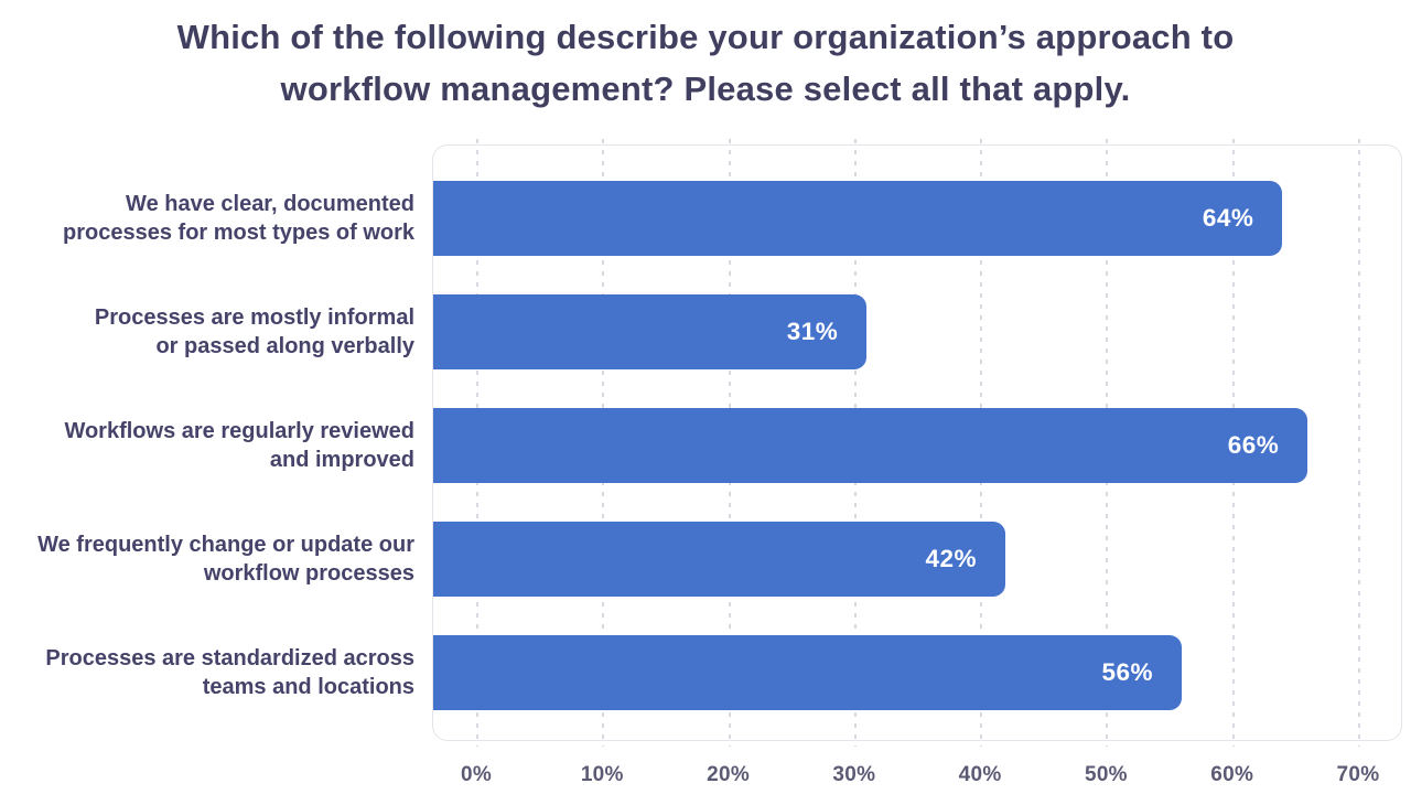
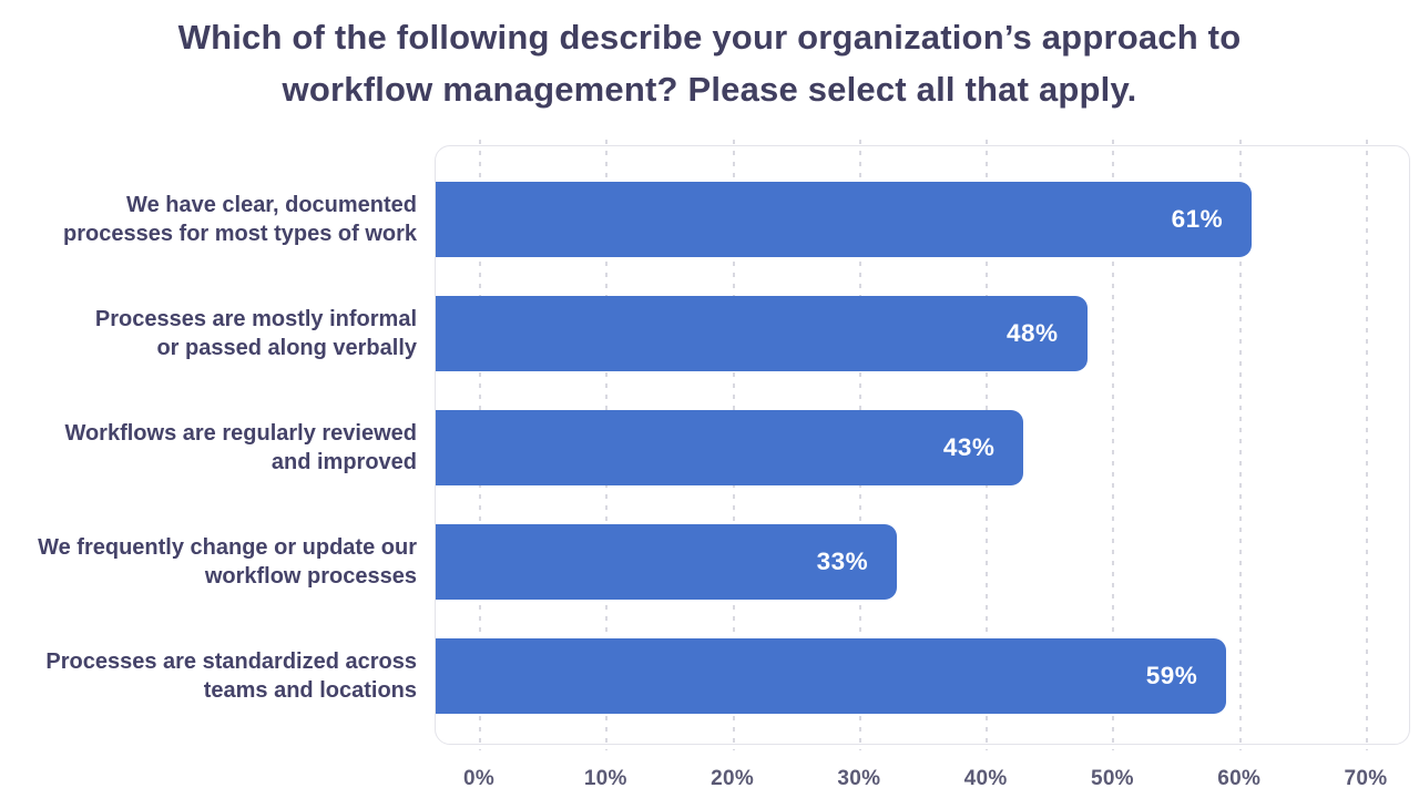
We have clear, documented processes for most types of work: 64% -> 61%
Processes are mostly informal or passed along verbally: 31% -> 48%
Workflows are regularly reviewed and improved: 66% -> 43%
We frequently change or update our workflow processes: 42% -> 33%
Processes are standardized across teams and locations: 56% -> 59%
